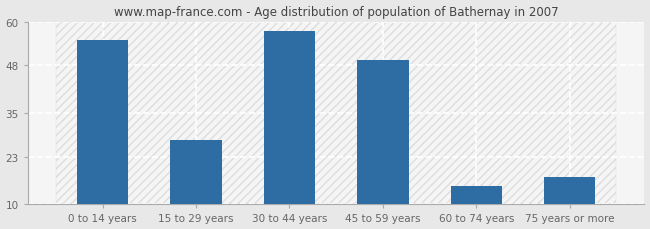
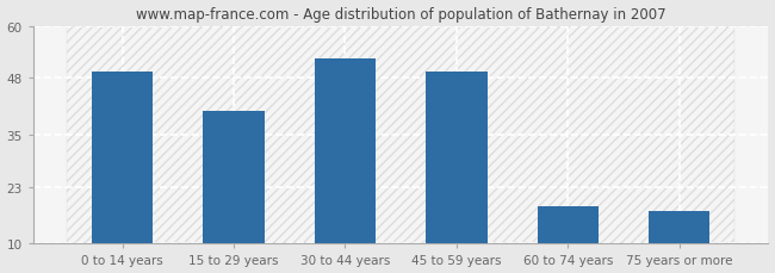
0 to 14 years: 55.0 -> 49.5
15 to 29 years: 27.5 -> 40.5
30 to 44 years: 57.5 -> 52.5
60 to 74 years: 15.0 -> 18.5
